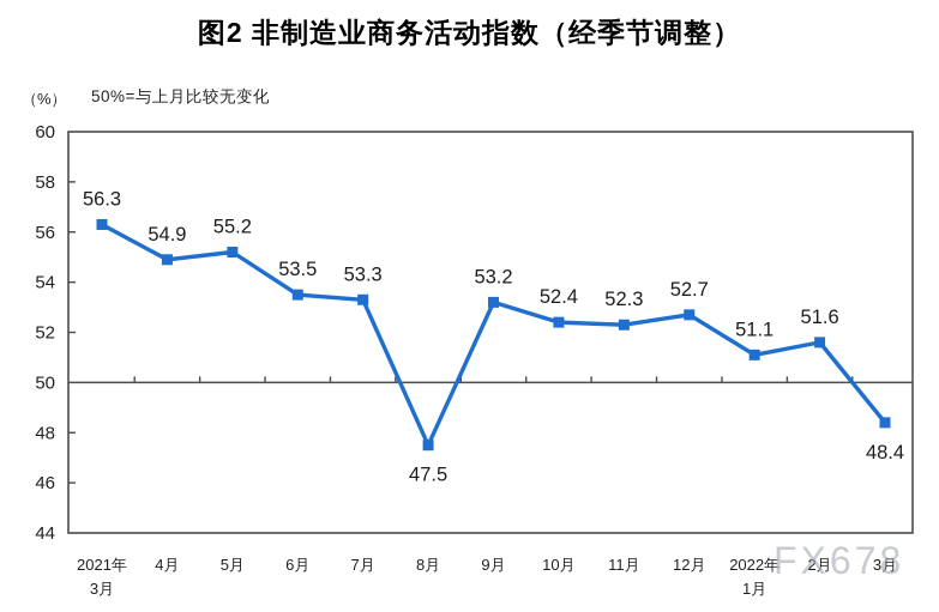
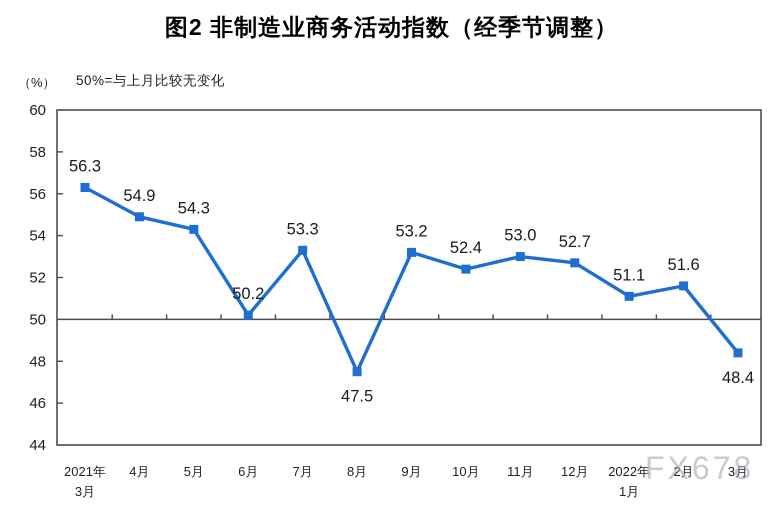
5月: 55.2 -> 54.3
6月: 53.5 -> 50.2
11月: 52.3 -> 53.0
